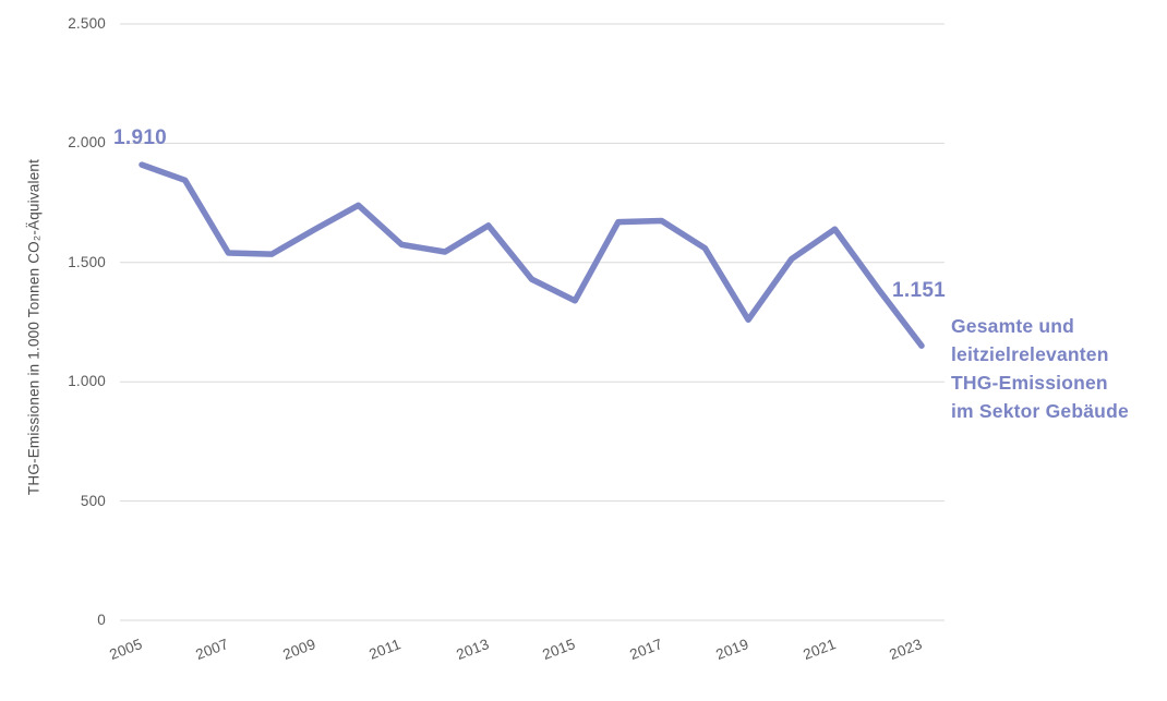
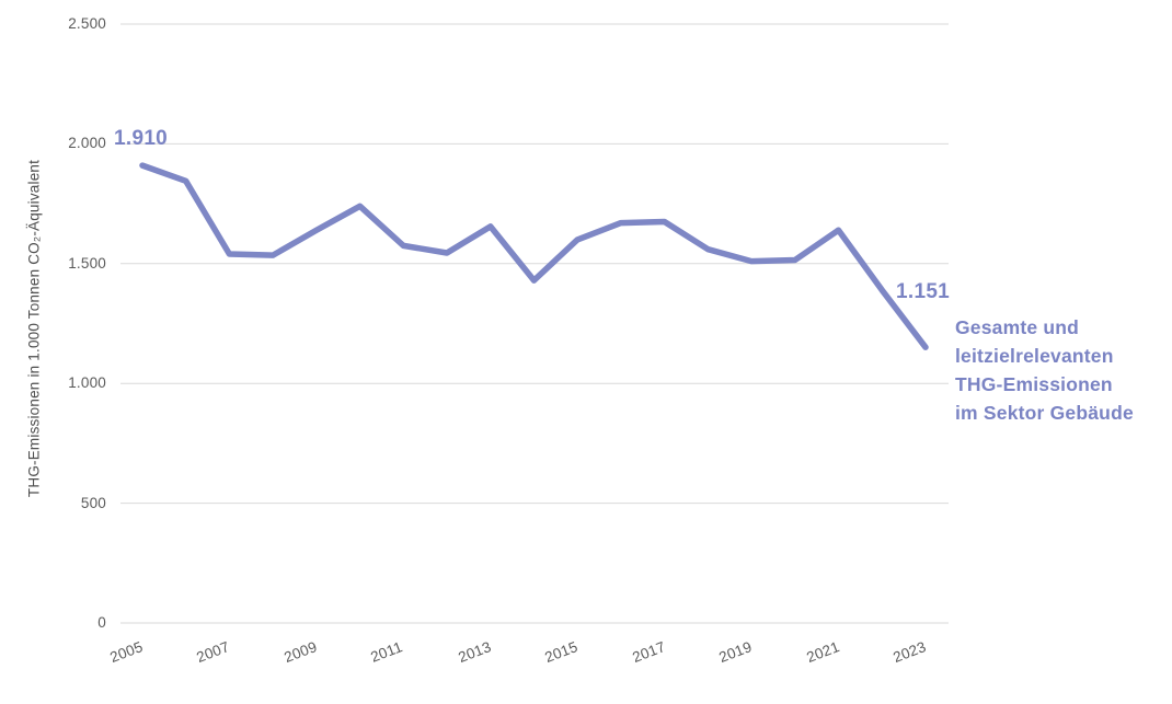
2015: 1340 -> 1600
2019: 1260 -> 1510
